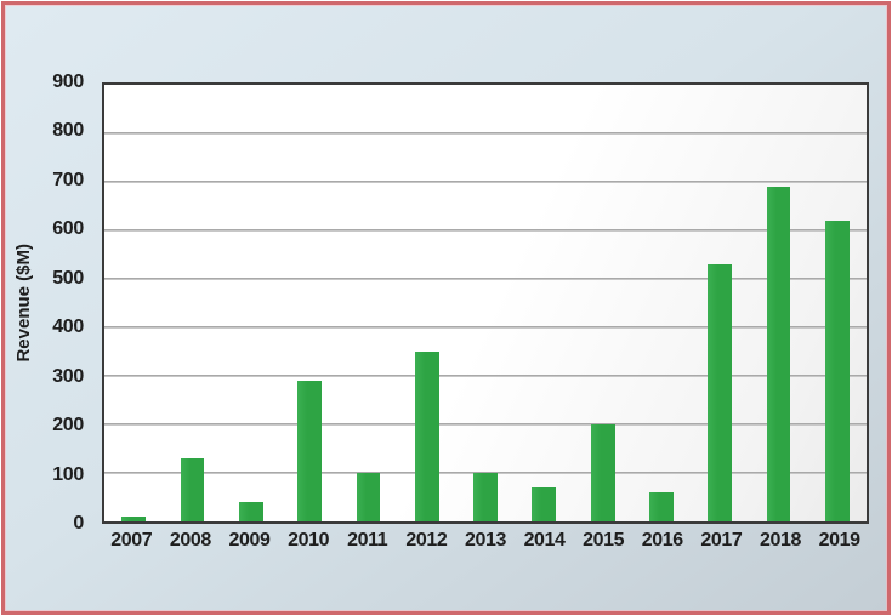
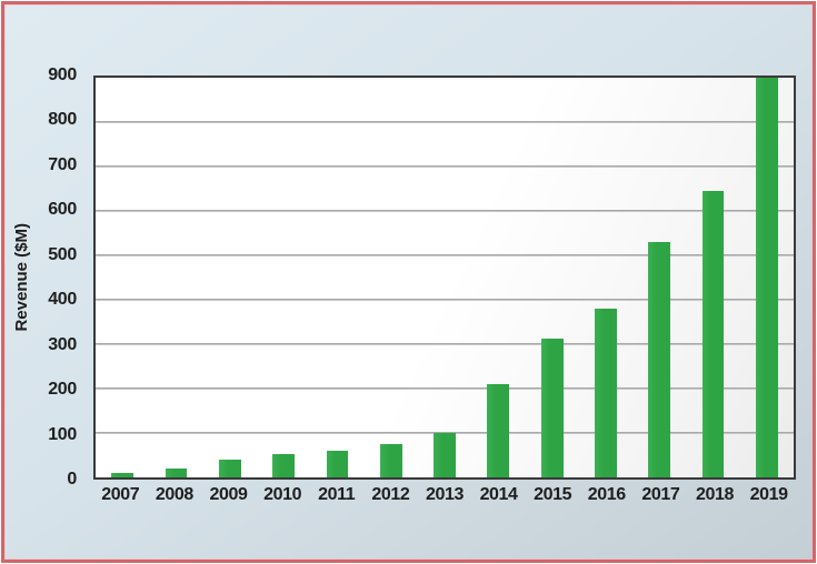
2008: 130 -> 20
2010: 290 -> 50
2011: 100 -> 60
2012: 350 -> 80
2014: 70 -> 210
2015: 200 -> 310
2016: 60 -> 380
2018: 690 -> 640
2019: 620 -> 900
